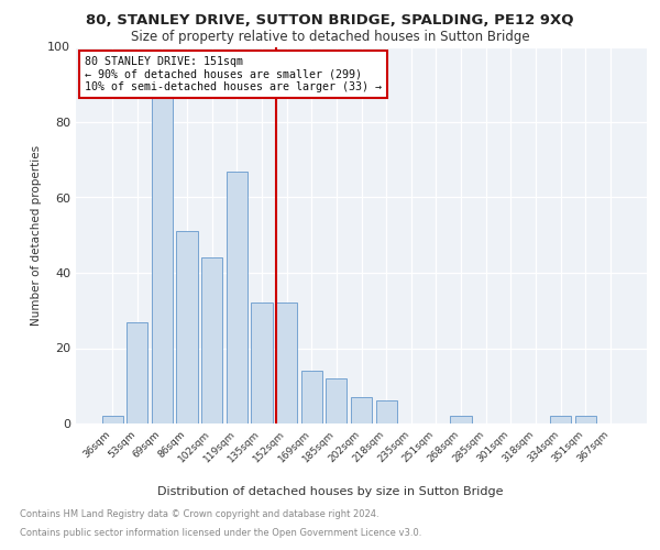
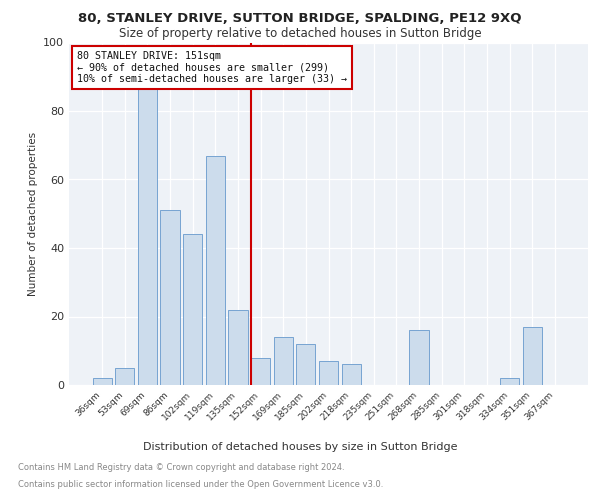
53sqm: 27 -> 5
135sqm: 32 -> 22
152sqm: 32 -> 8
268sqm: 2 -> 16
351sqm: 2 -> 17
